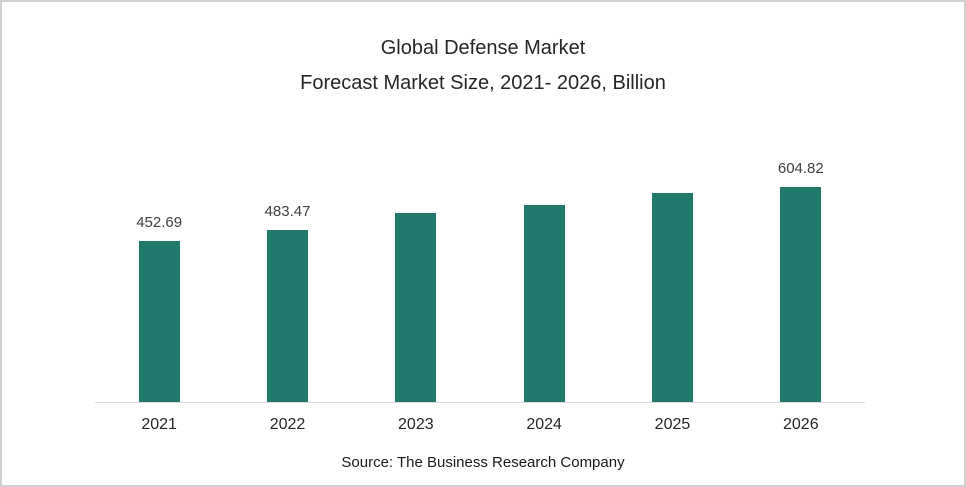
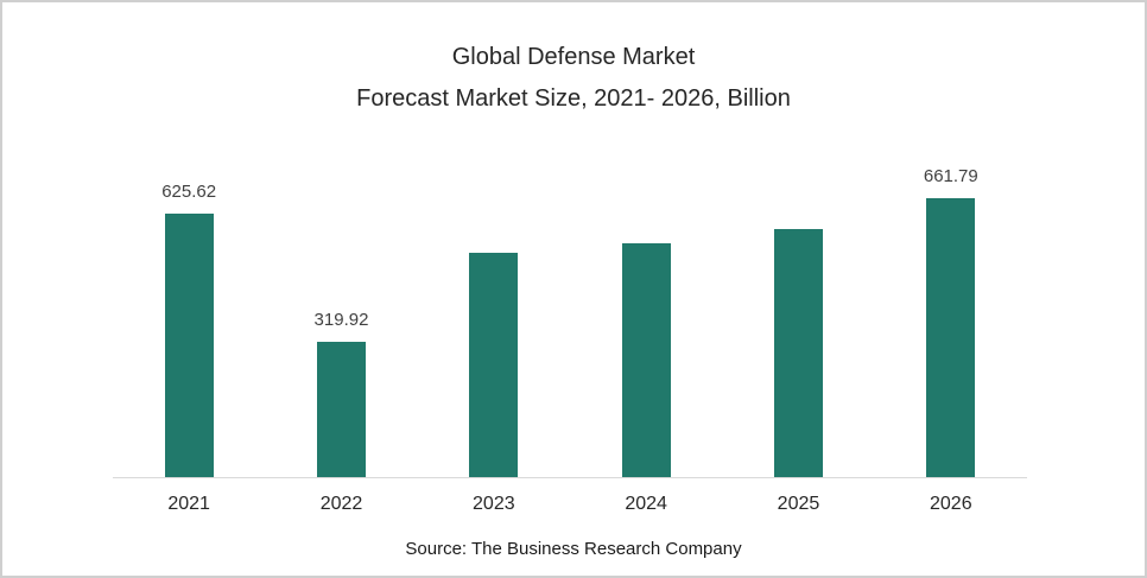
2021: 452.69 -> 625.62
2022: 483.47 -> 319.92
2026: 604.82 -> 661.79
